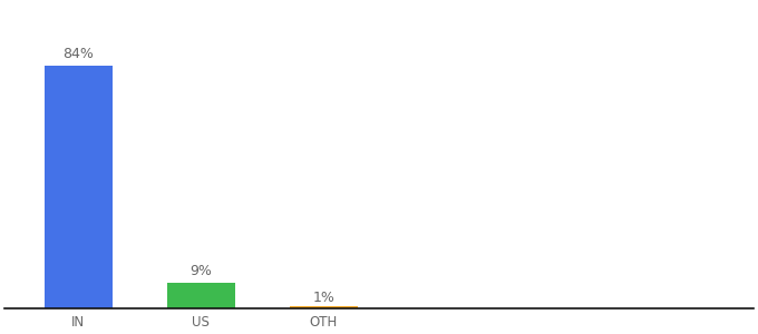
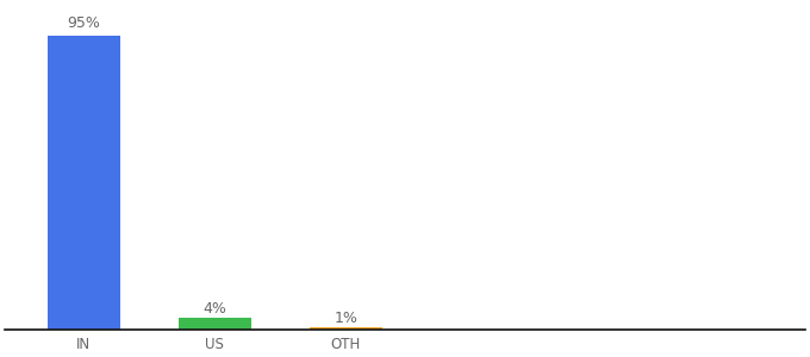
IN: 84% -> 95%
US: 9% -> 4%
